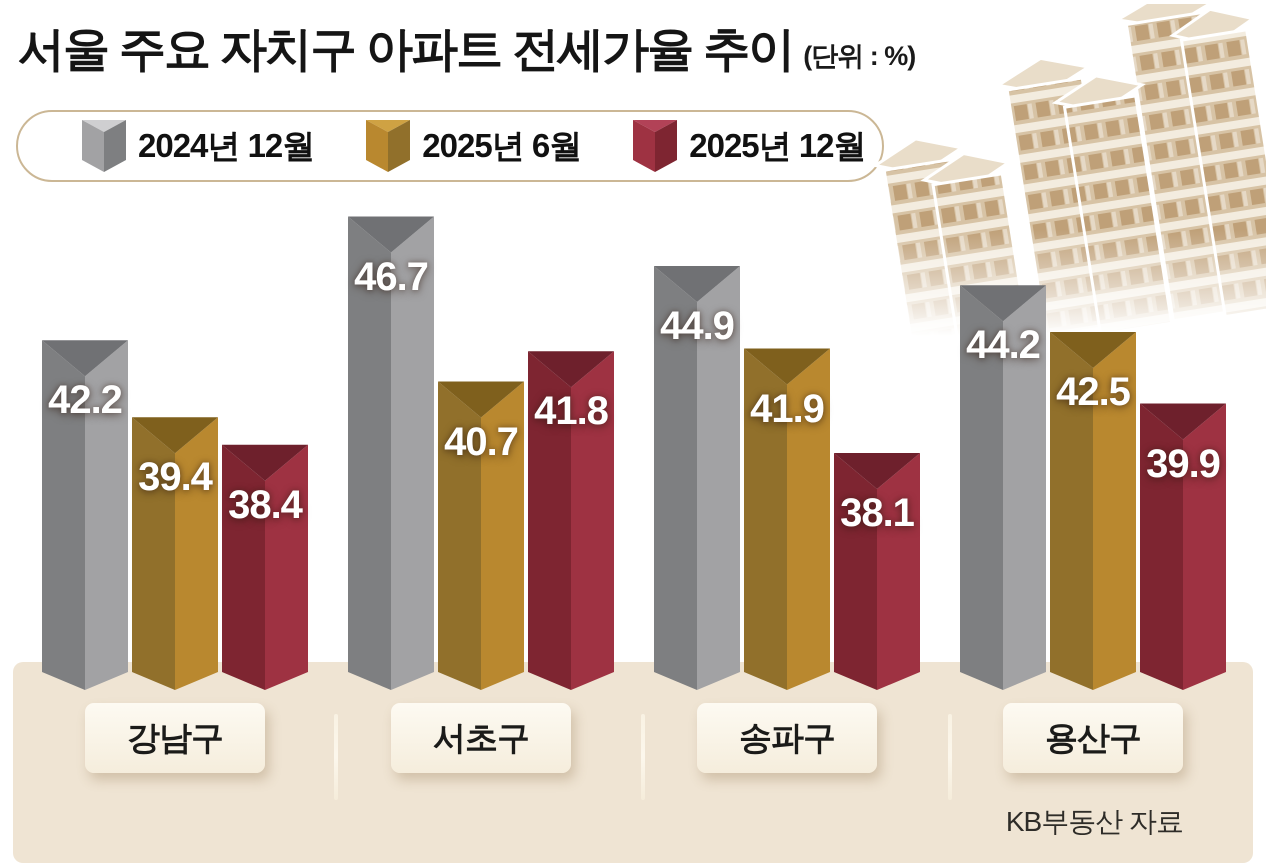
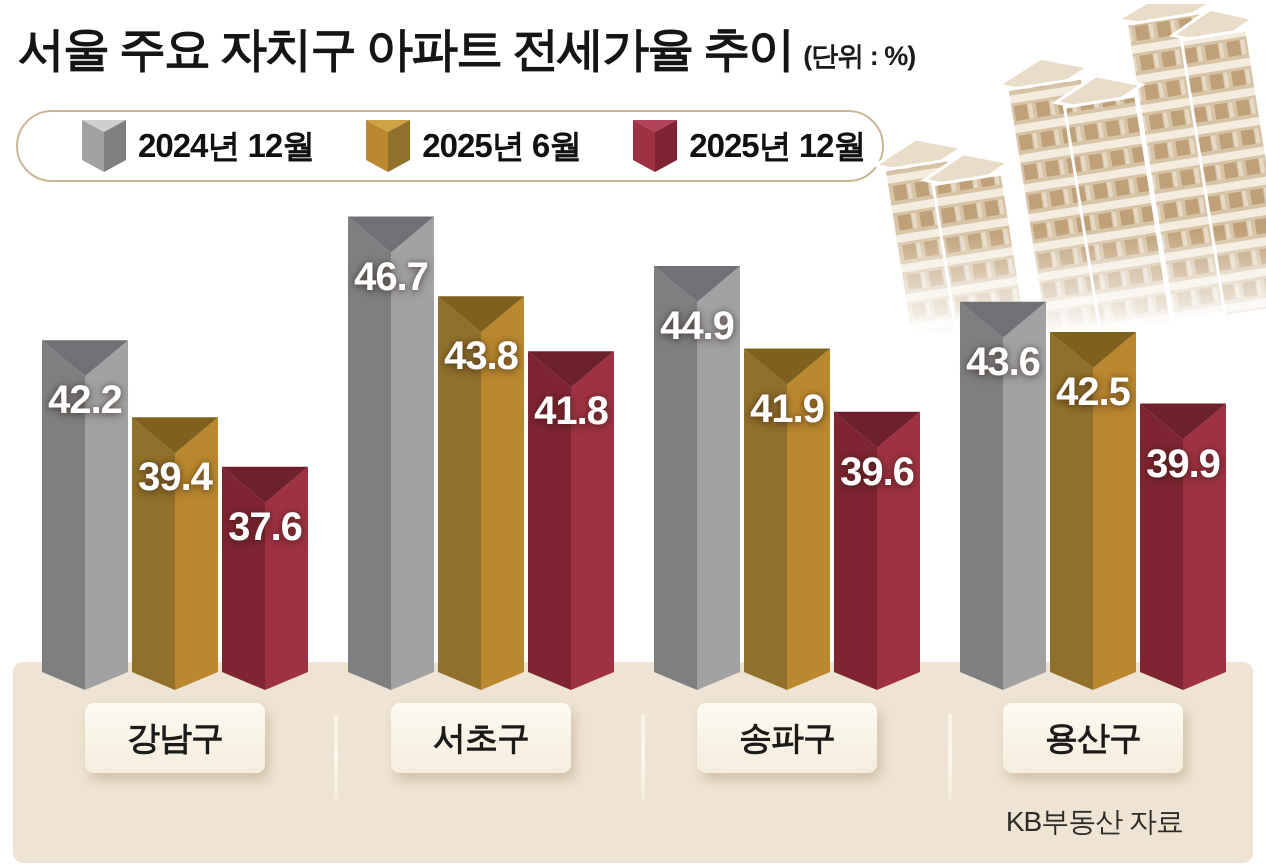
2025년 12월/강남구: 38.4 -> 37.6
2025년 6월/서초구: 40.7 -> 43.8
2025년 12월/송파구: 38.1 -> 39.6
2024년 12월/용산구: 44.2 -> 43.6
